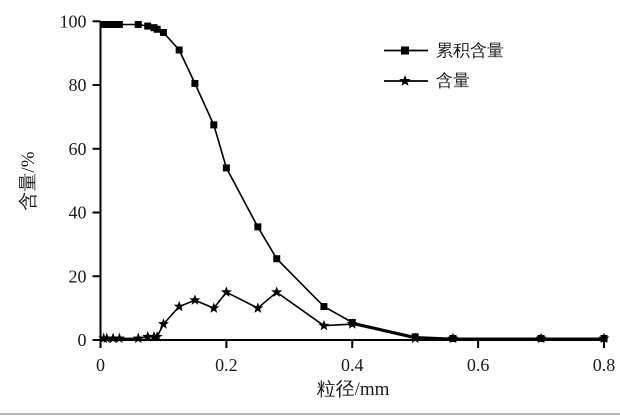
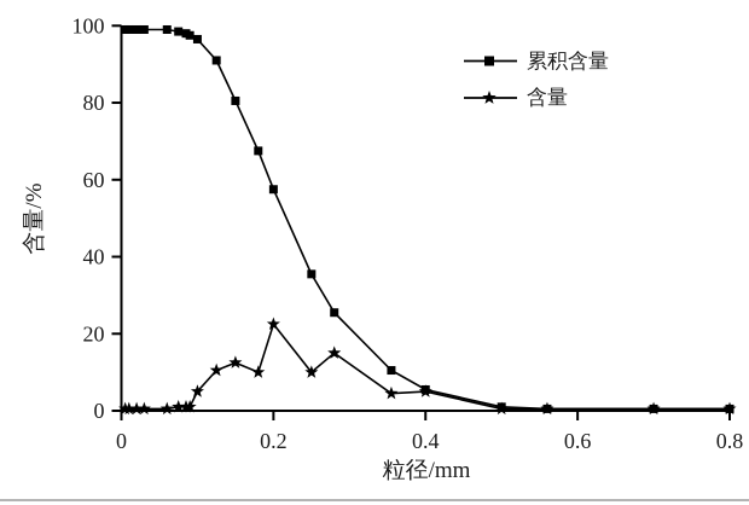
累积含量/0.2: 54 -> 58
含量/0.2: 15 -> 22
